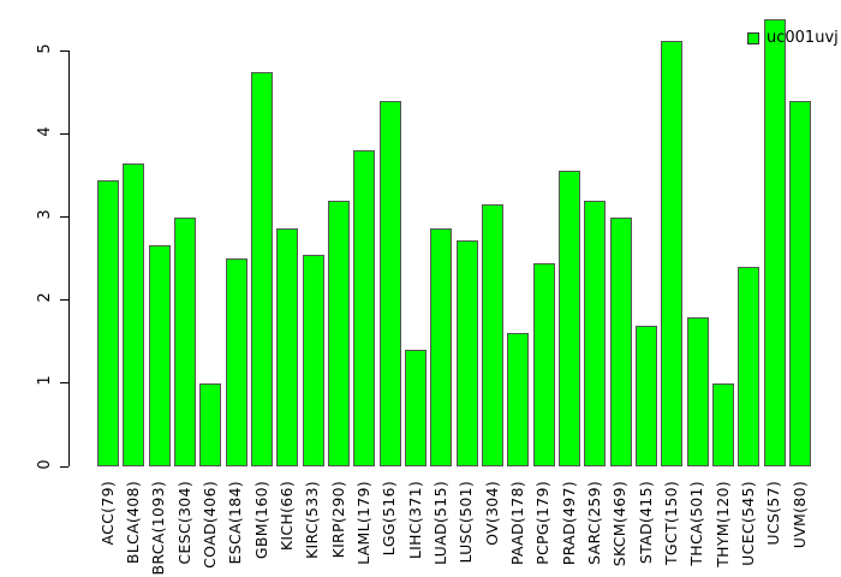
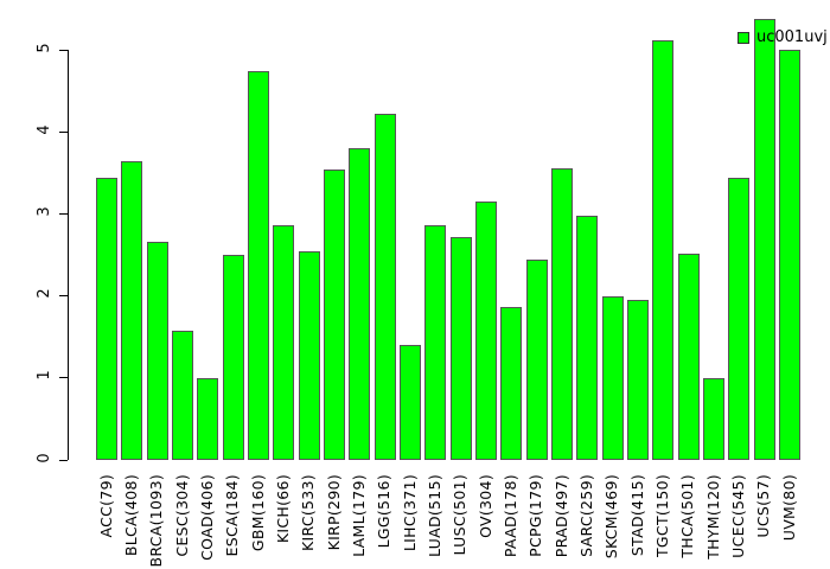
CESC(304): 3.0 -> 1.6
KIRP(290): 3.2 -> 3.5
LGG(516): 4.4 -> 4.2
PAAD(178): 1.6 -> 1.9
SARC(259): 3.2 -> 3.0
SKCM(469): 3.0 -> 2.0
STAD(415): 1.7 -> 2.0
THCA(501): 1.8 -> 2.5
UCEC(545): 2.4 -> 3.5
UVM(80): 4.4 -> 5.0
